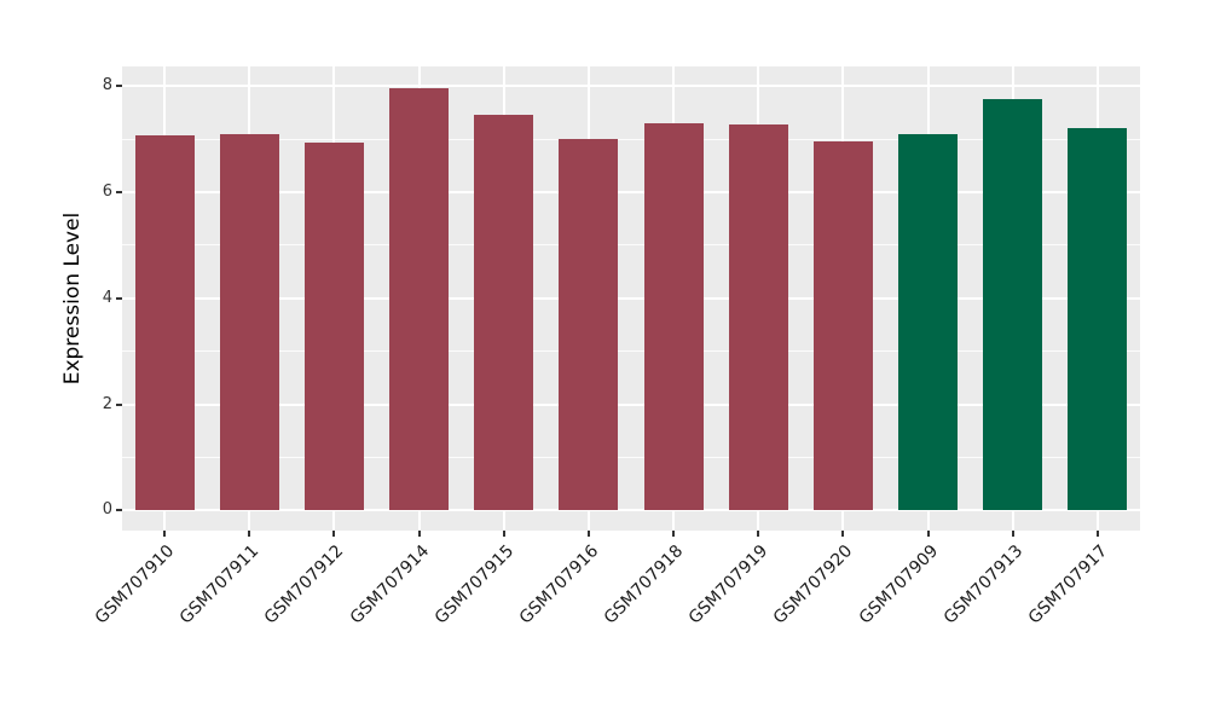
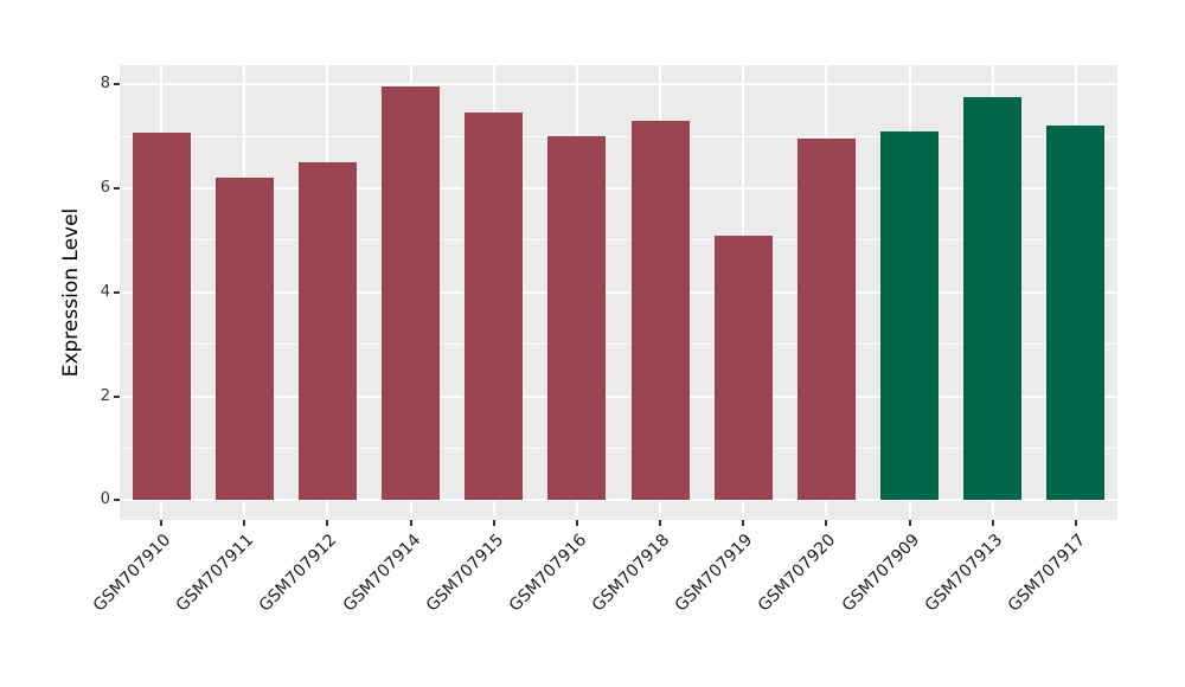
GSM707911: 7.1 -> 6.2
GSM707912: 6.9 -> 6.5
GSM707919: 7.3 -> 5.1
